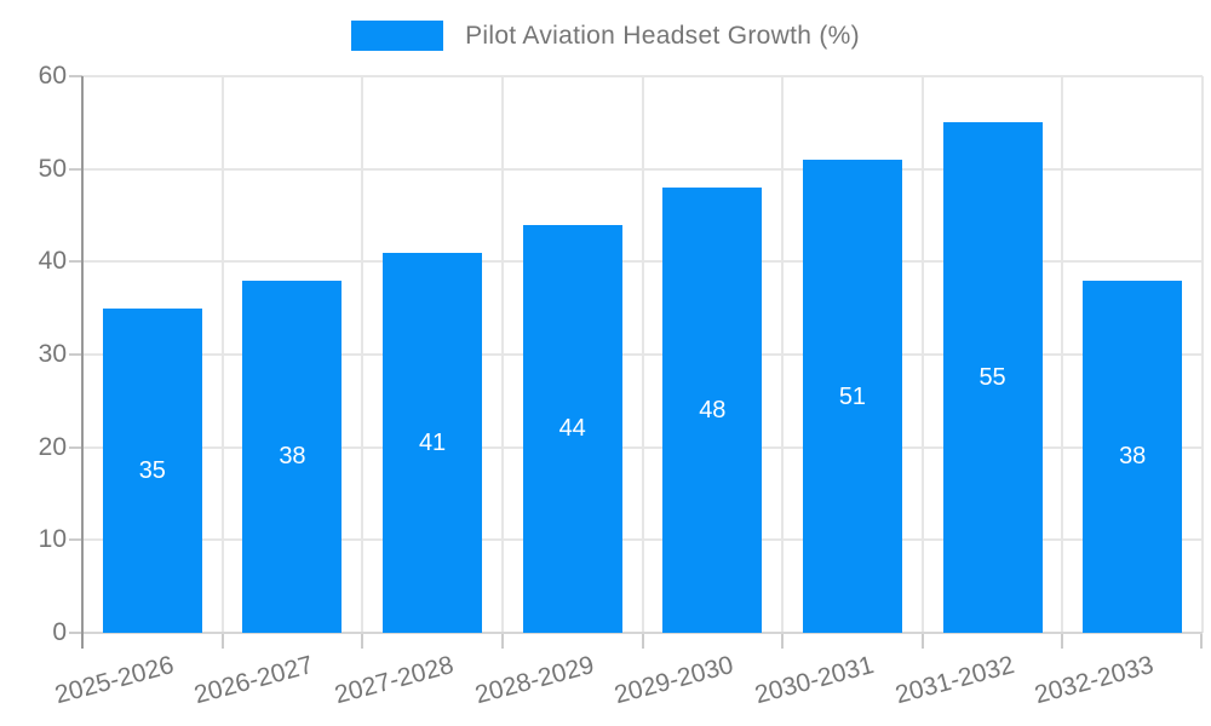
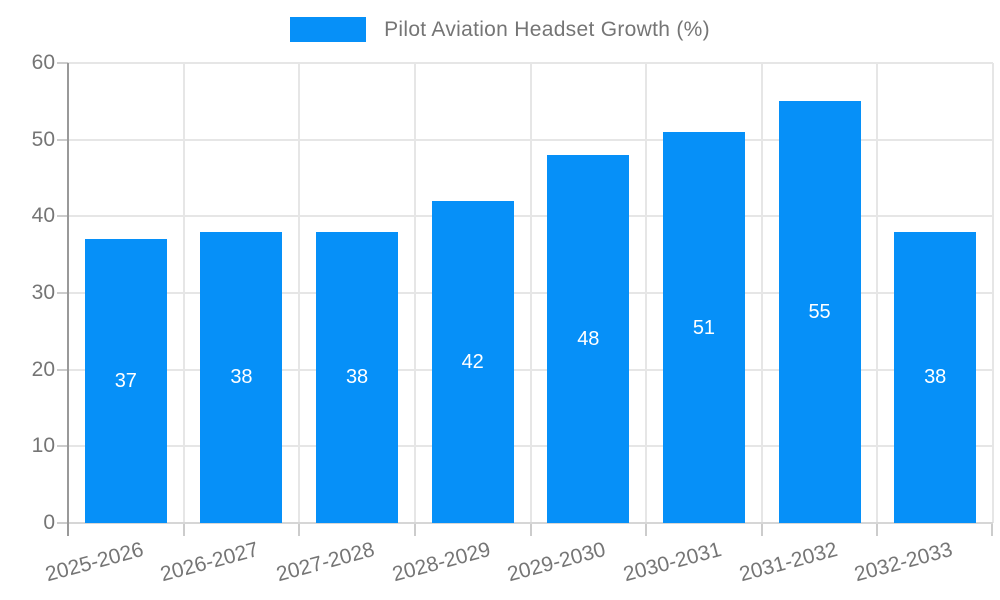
2025-2026: 35 -> 37
2027-2028: 41 -> 38
2028-2029: 44 -> 42
